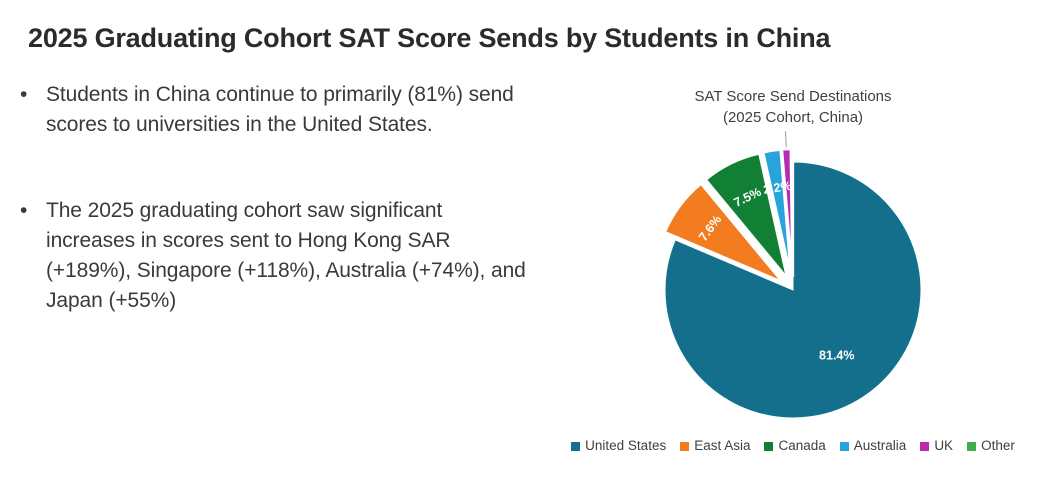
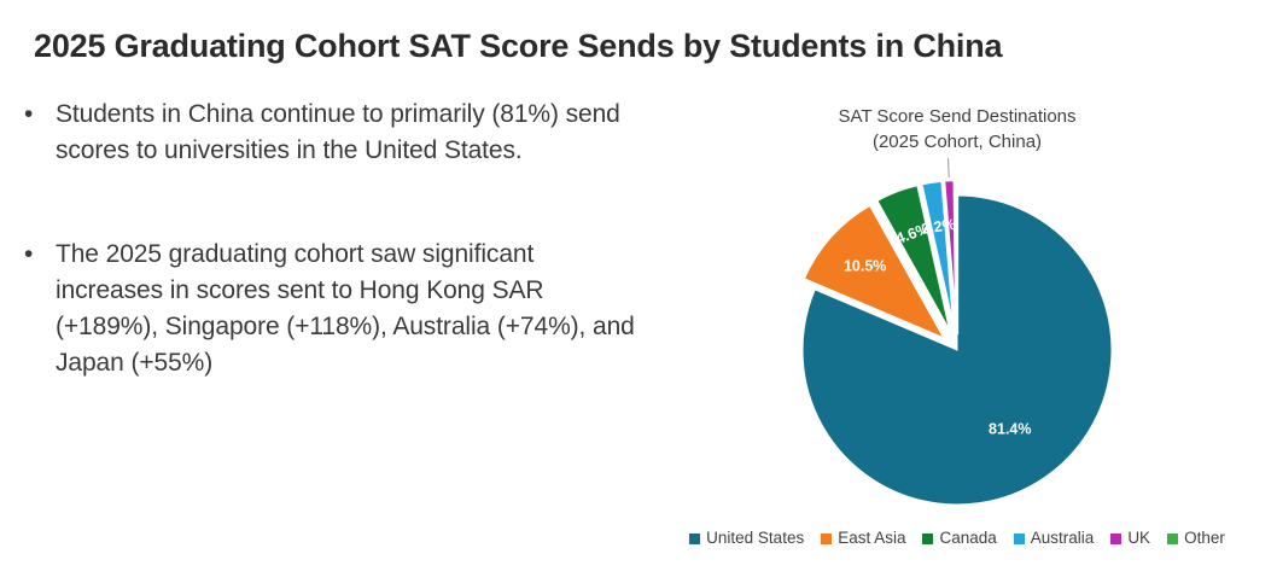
East Asia: 7.6% -> 10.5%
Canada: 7.5% -> 4.6%
